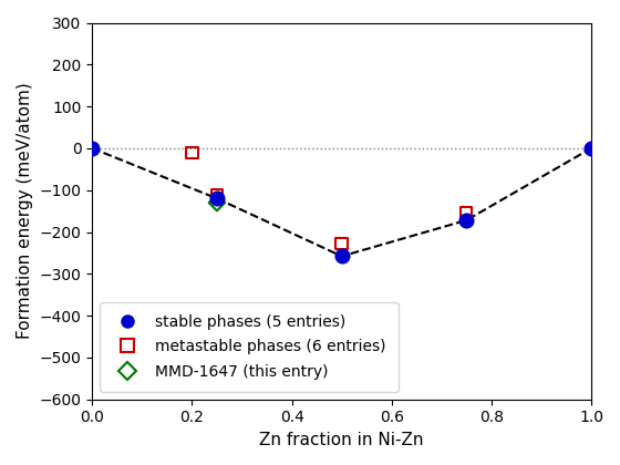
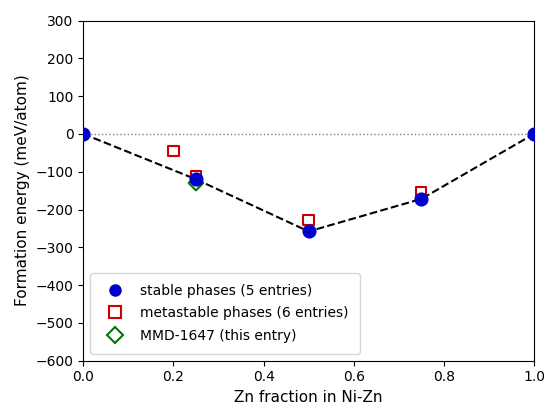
metastable phases (6 entries)/0.2: -10 -> -45
